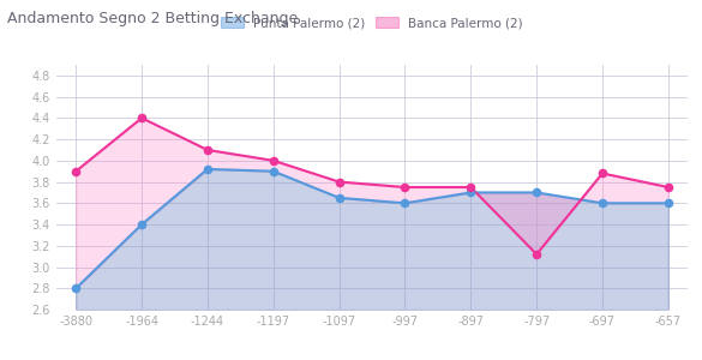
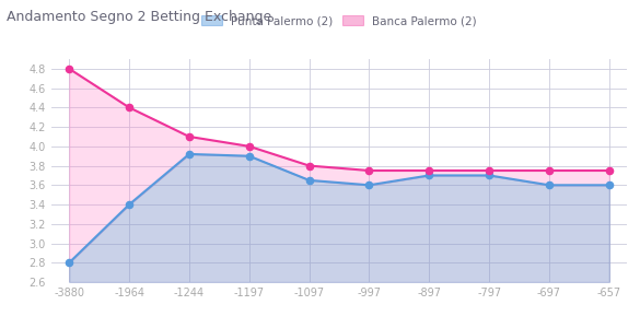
Banca Palermo (2)/-3880: 3.90 -> 4.80
Banca Palermo (2)/-797: 3.12 -> 3.75
Banca Palermo (2)/-697: 3.88 -> 3.75
